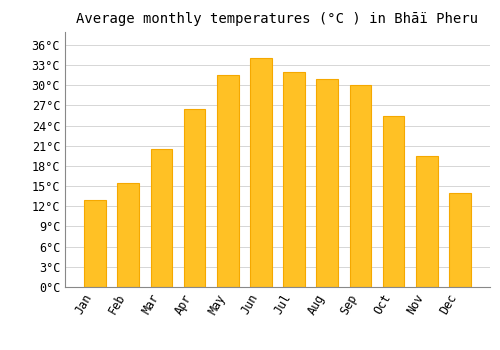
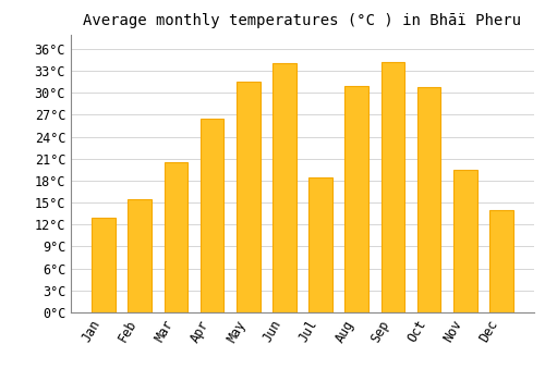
Jul: 32.0°C -> 18.4°C
Sep: 30.0°C -> 34.2°C
Oct: 25.5°C -> 30.8°C
